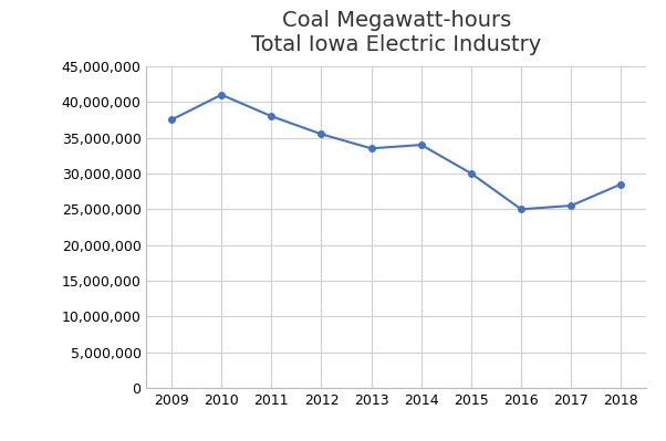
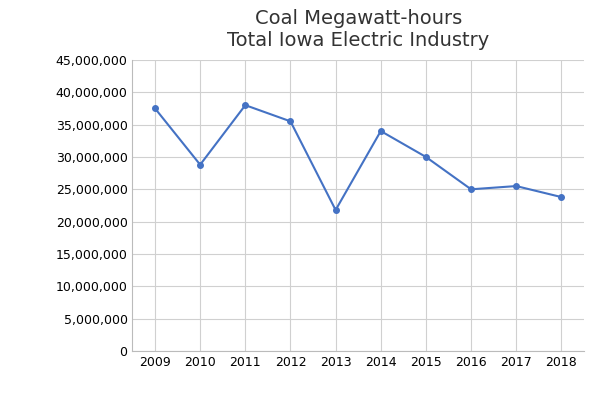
2010: 41,000,000 -> 28,800,000
2013: 33,500,000 -> 21,800,000
2018: 28,500,000 -> 23,800,000
